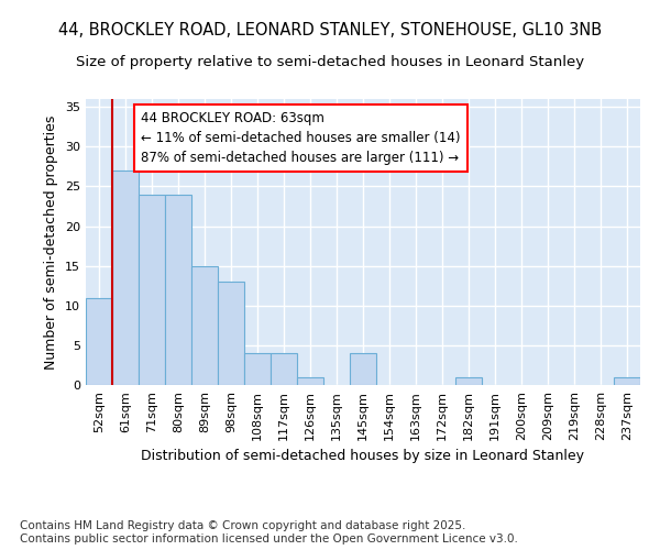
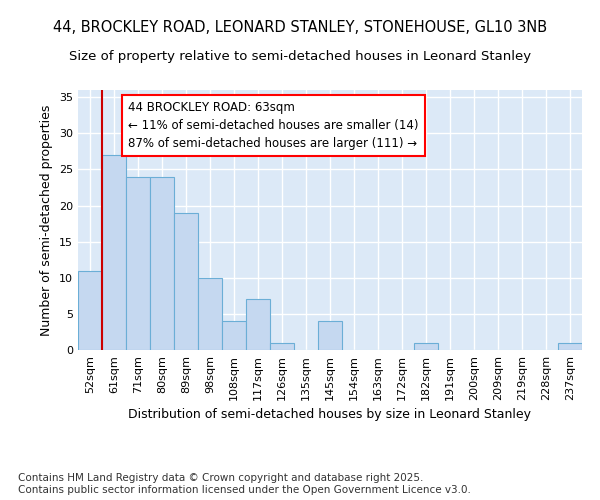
89sqm: 15 -> 19
98sqm: 13 -> 10
117sqm: 4 -> 7
